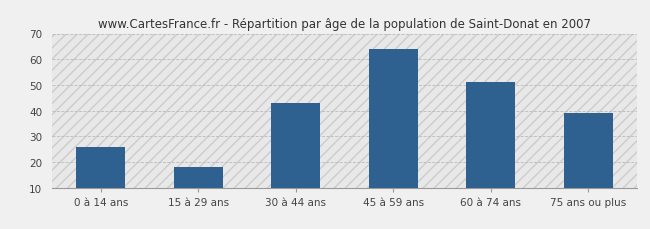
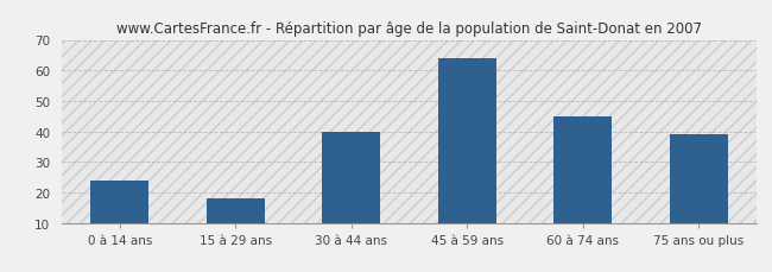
0 à 14 ans: 26 -> 24
30 à 44 ans: 43 -> 40
60 à 74 ans: 51 -> 45
